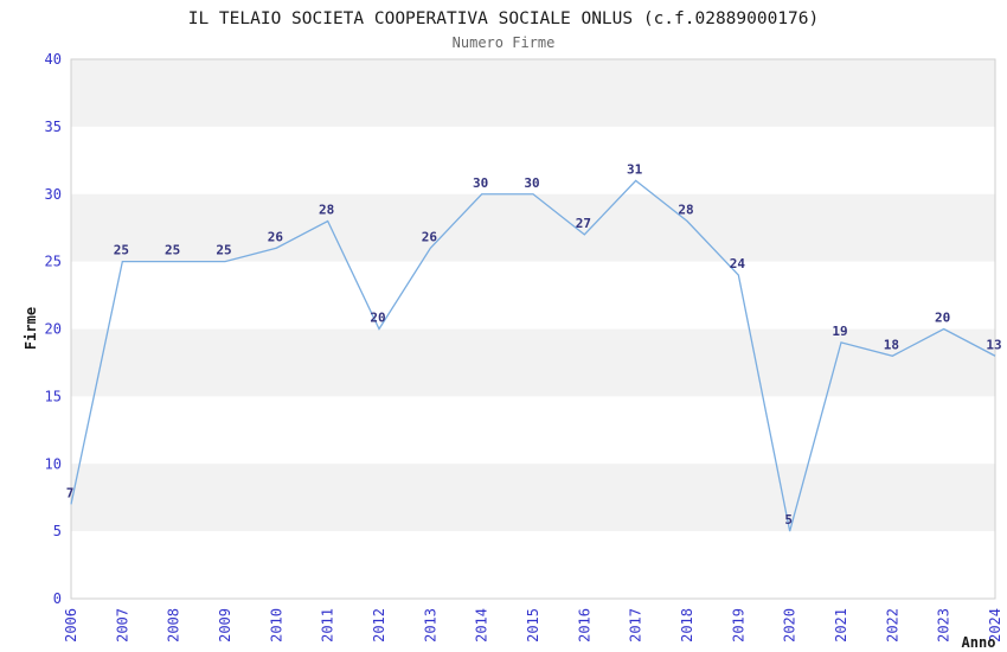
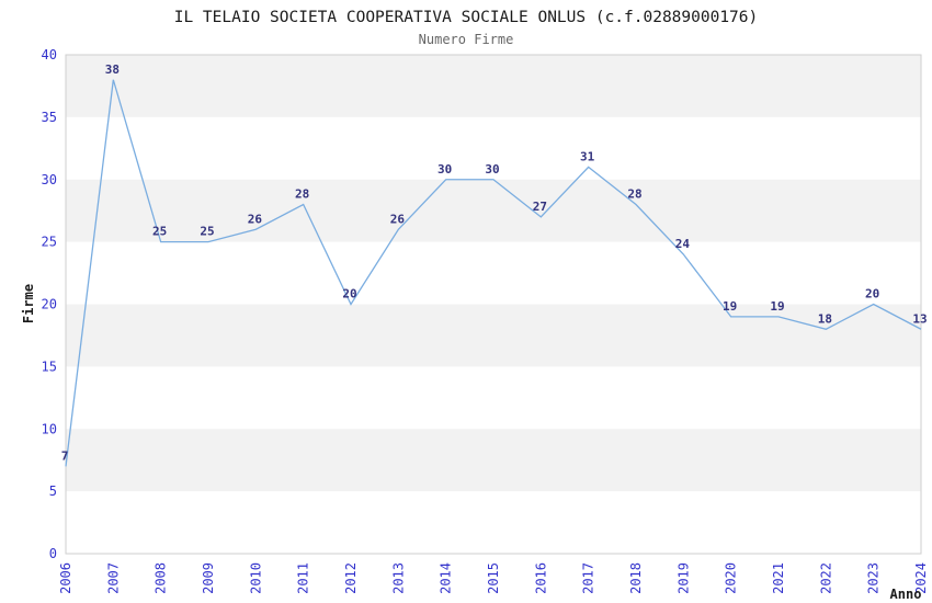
2007: 25 -> 38
2020: 5 -> 19
